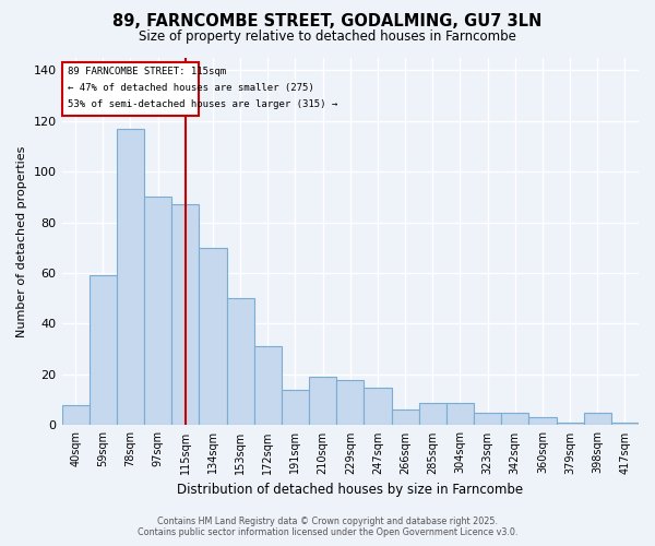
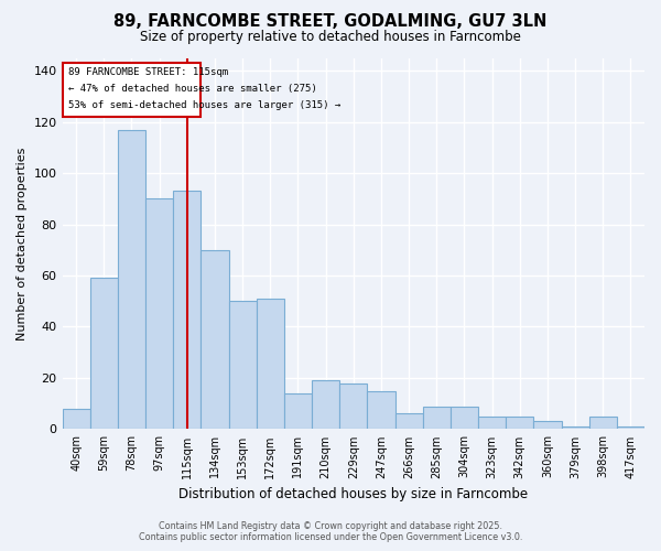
115sqm: 87 -> 93
172sqm: 31 -> 51
